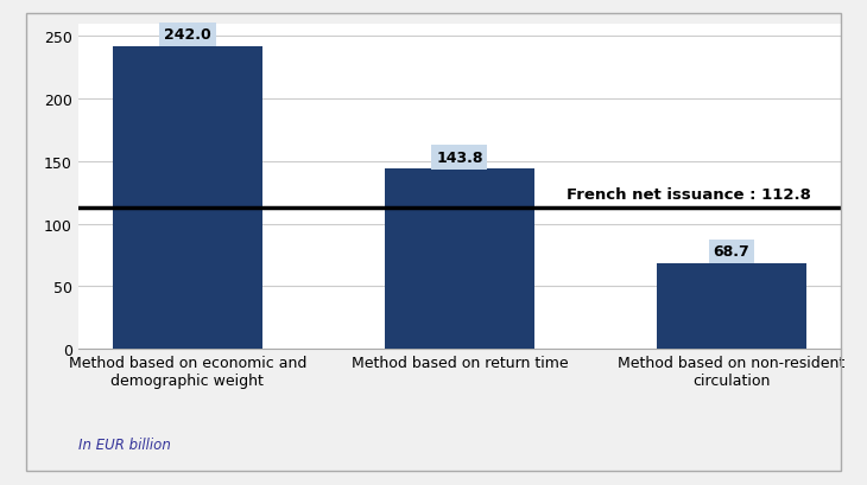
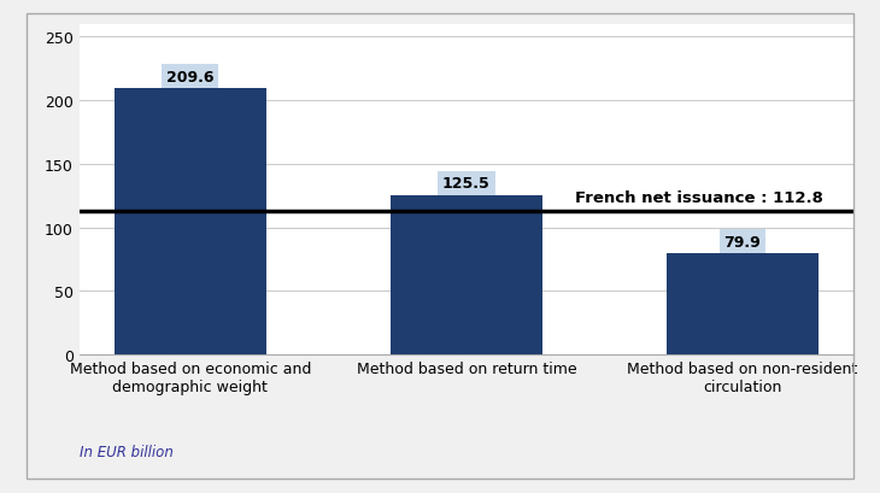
Method based on economic and demographic weight: 242.0 -> 209.6
Method based on return time: 143.8 -> 125.5
Method based on non-resident circulation: 68.7 -> 79.9
